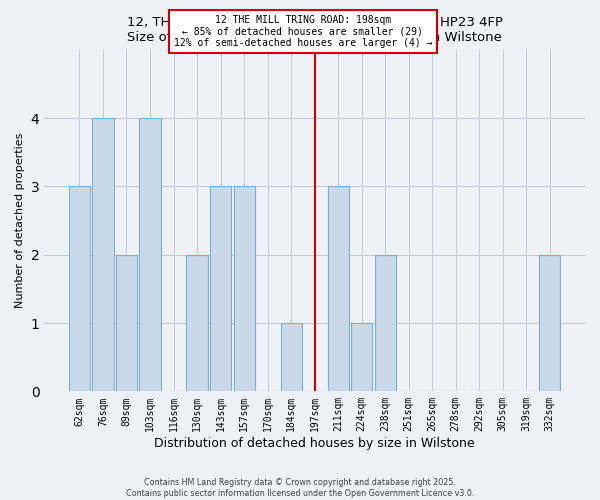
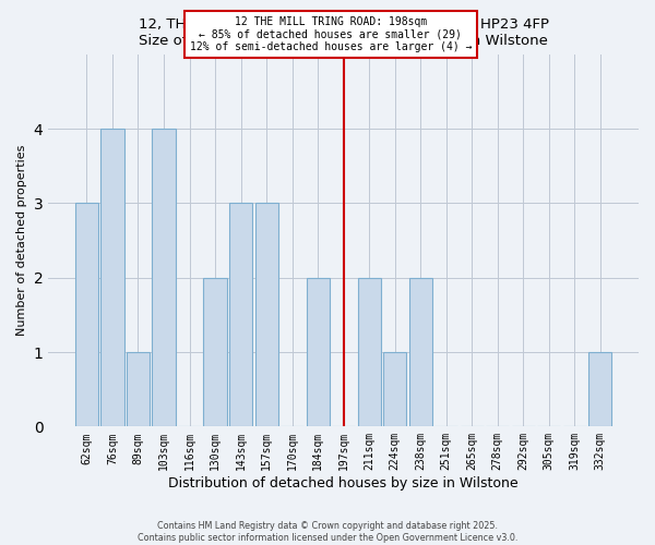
89sqm: 2 -> 1
184sqm: 1 -> 2
211sqm: 3 -> 2
332sqm: 2 -> 1
